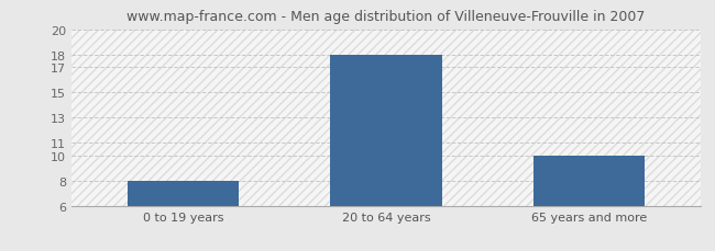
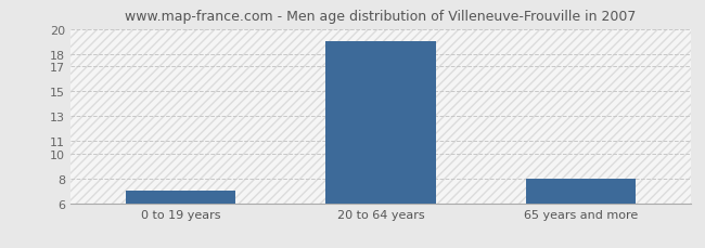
0 to 19 years: 8 -> 7
20 to 64 years: 18 -> 19
65 years and more: 10 -> 8
